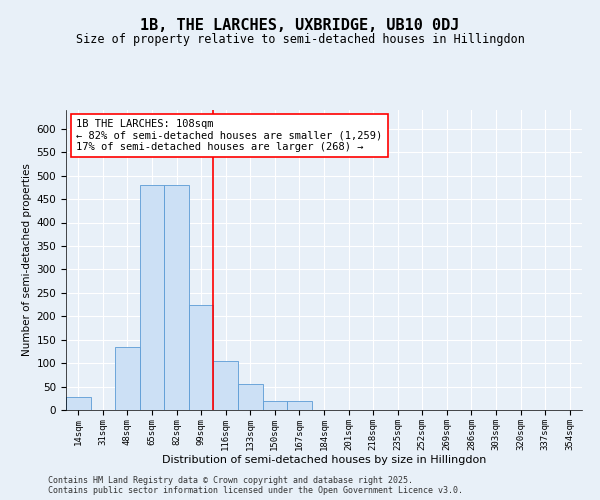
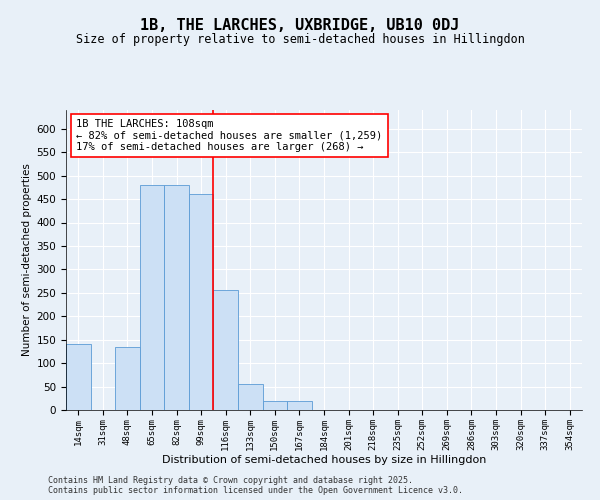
14sqm: 28 -> 140
99sqm: 225 -> 460
116sqm: 105 -> 255
